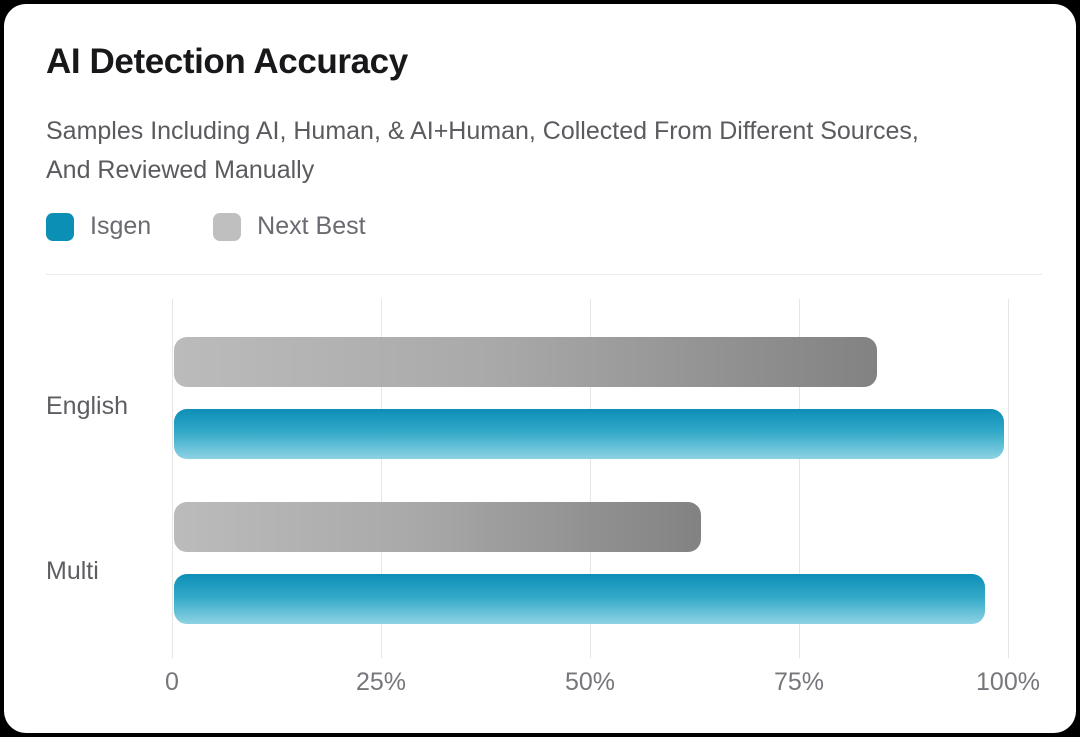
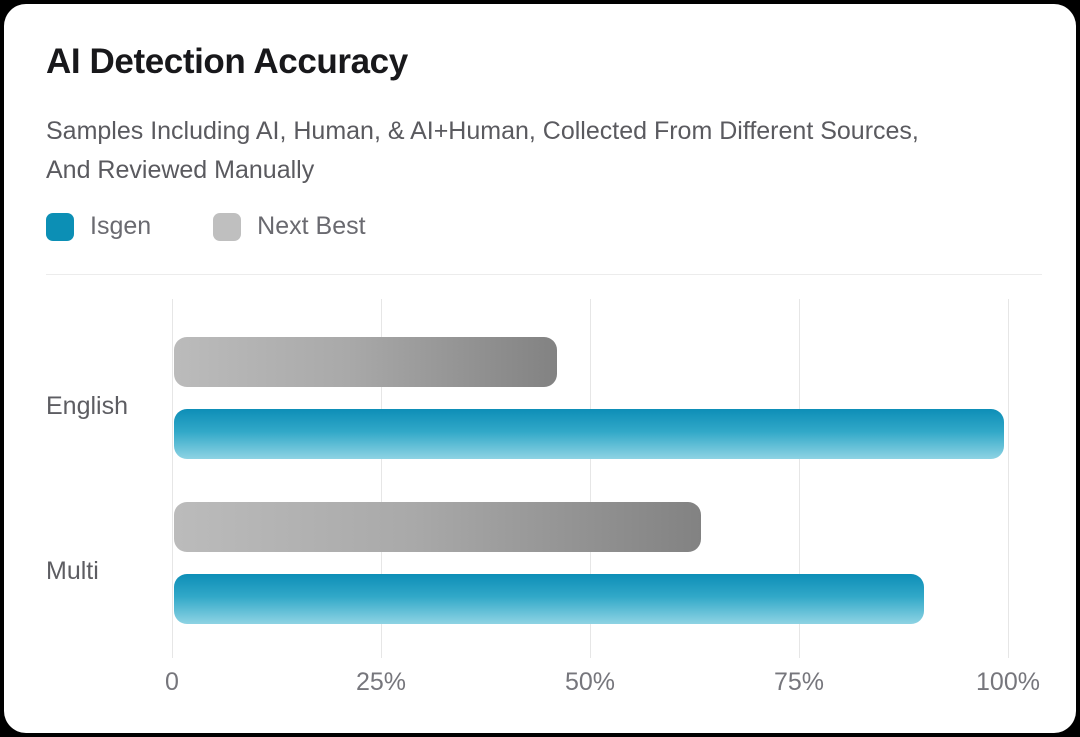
Next Best/English: 84% -> 46%
Isgen/Multi: 97% -> 90%
